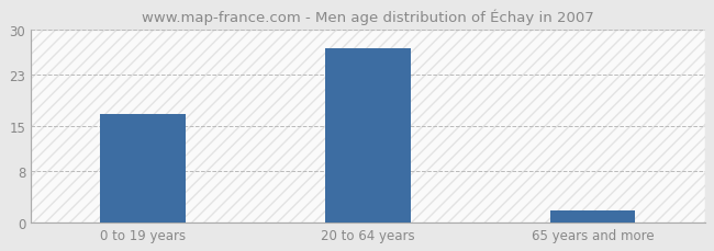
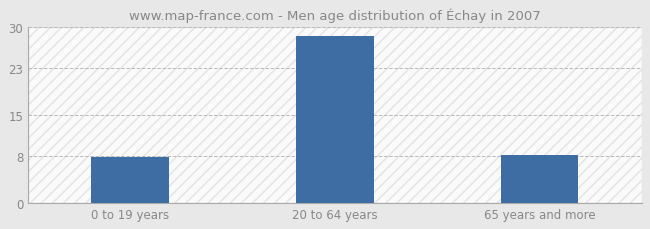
0 to 19 years: 16.8 -> 7.9
20 to 64 years: 27.2 -> 28.5
65 years and more: 1.8 -> 8.2
